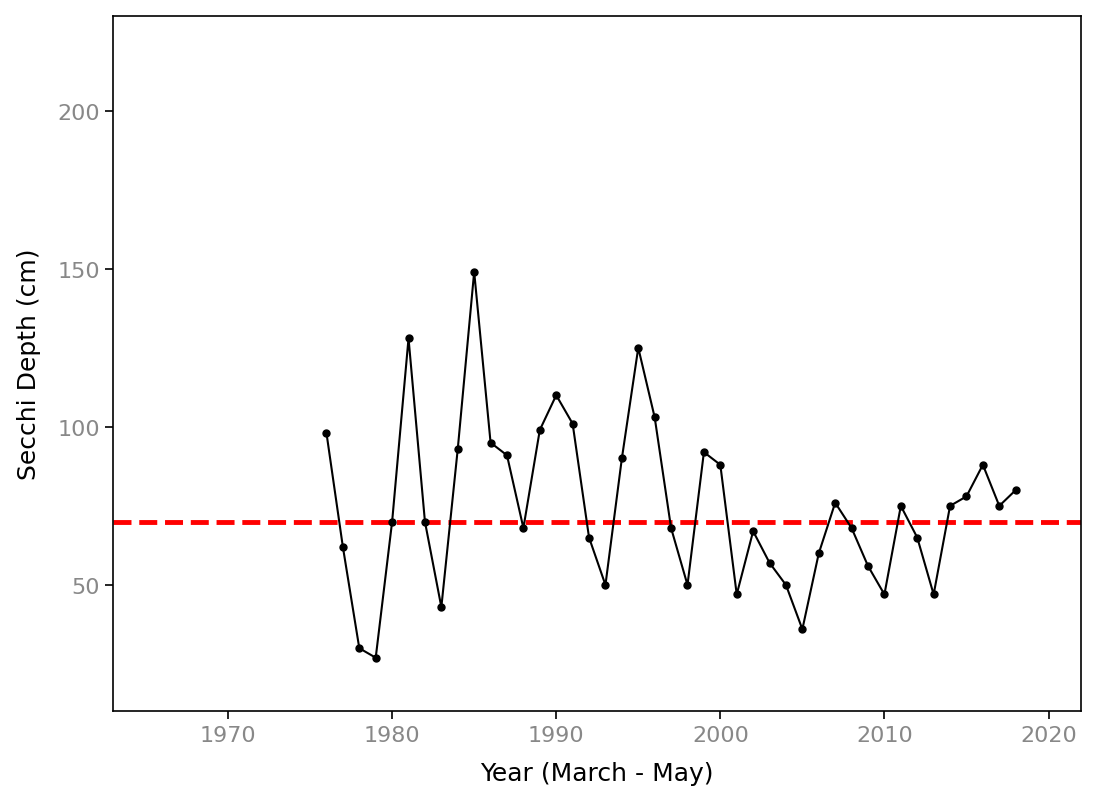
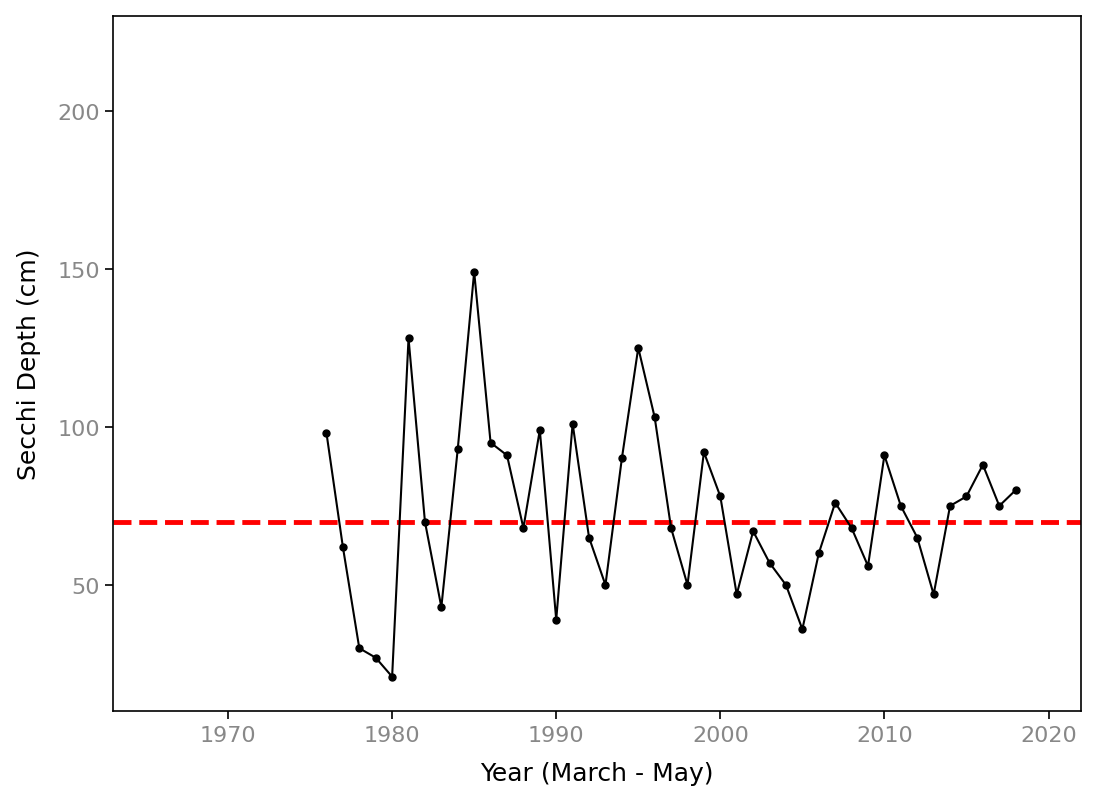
1980: 70 -> 21
1990: 110 -> 39
2000: 88 -> 78
2010: 47 -> 91
